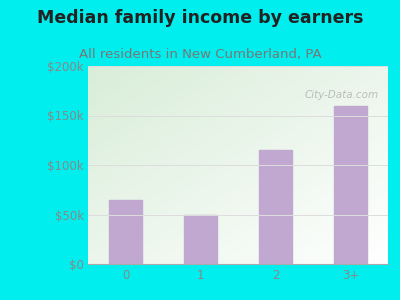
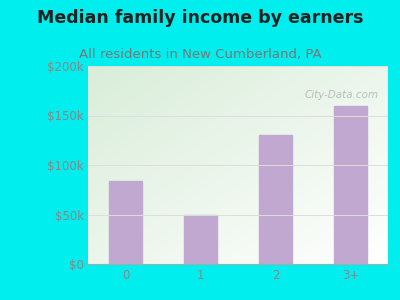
0: $65k -> $84k
2: $115k -> $130k
